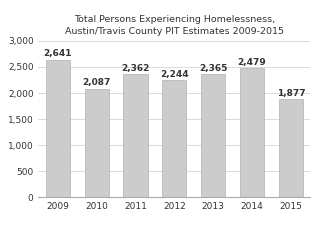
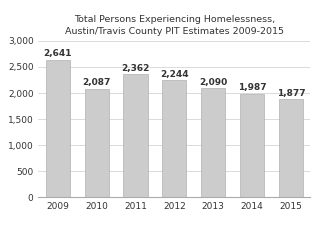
2013: 2,365 -> 2,090
2014: 2,479 -> 1,987
